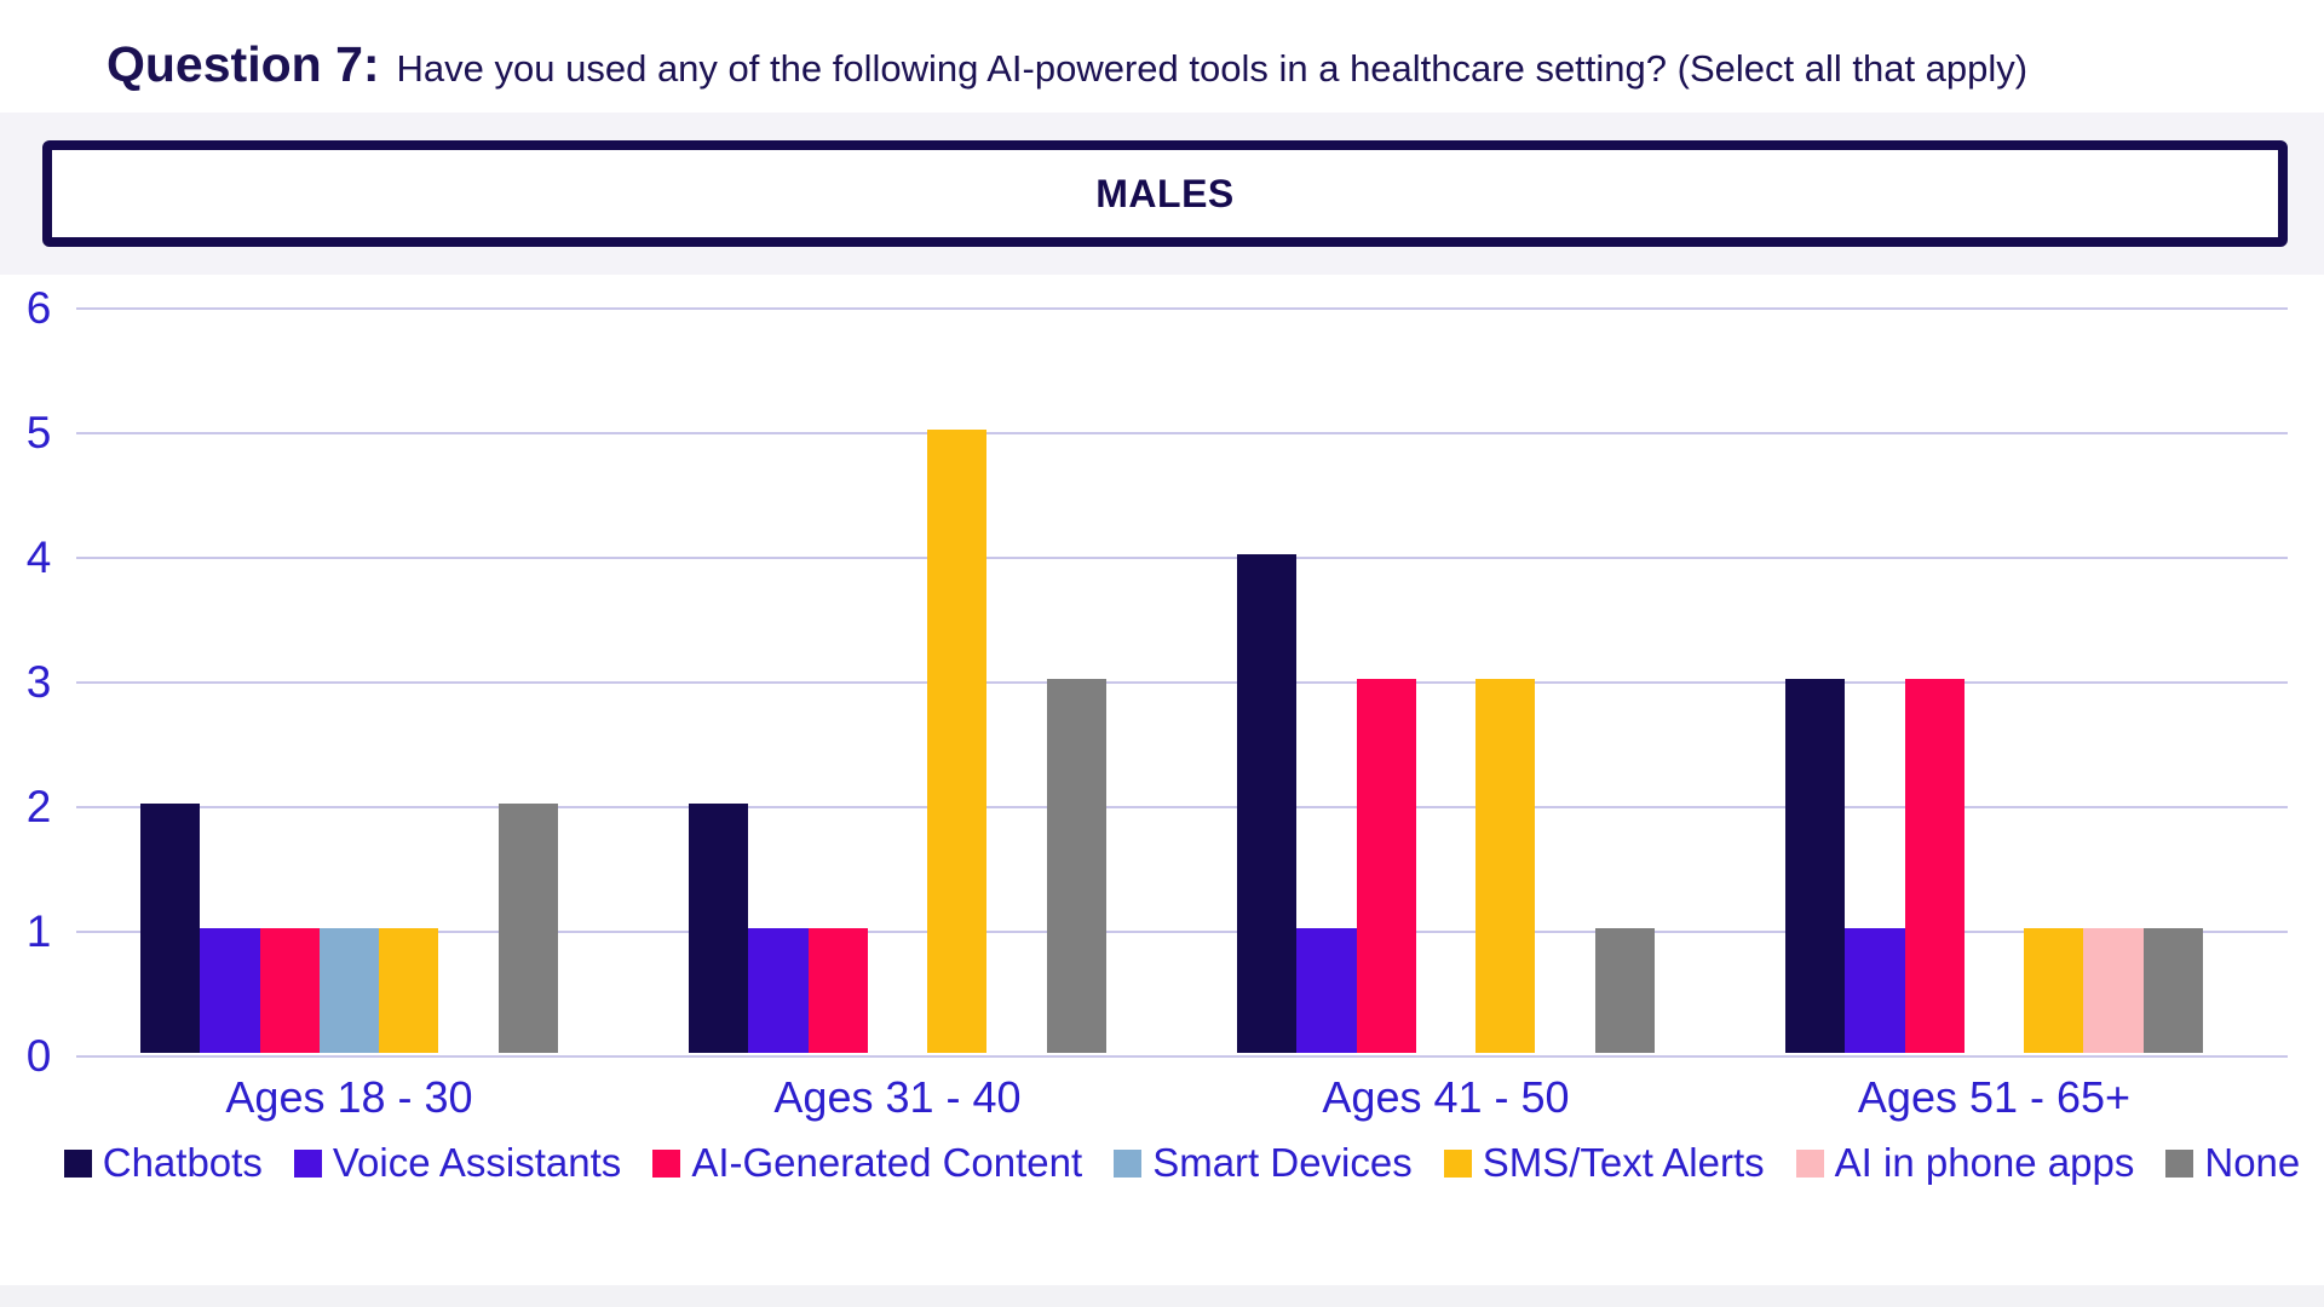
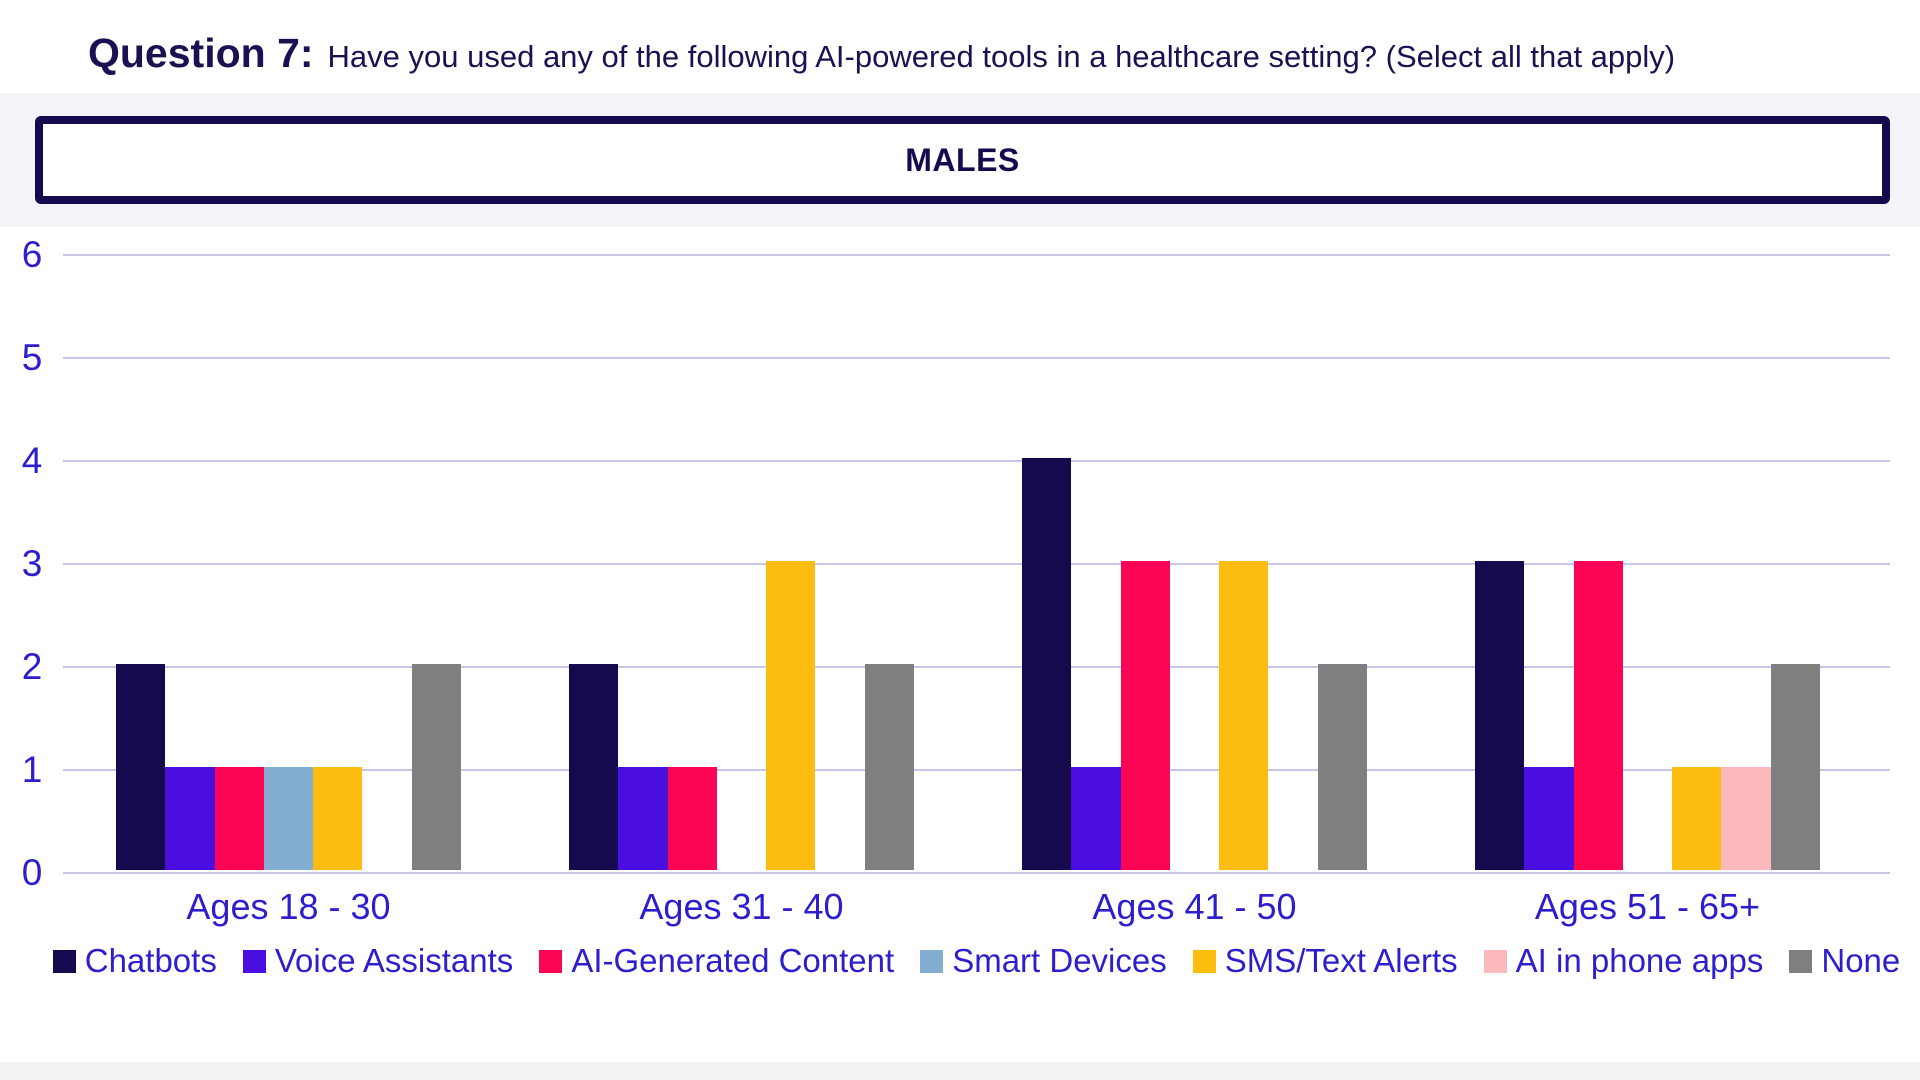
SMS/Text Alerts/Ages 31 - 40: 5 -> 3
None/Ages 31 - 40: 3 -> 2
None/Ages 41 - 50: 1 -> 2
None/Ages 51 - 65+: 1 -> 2
